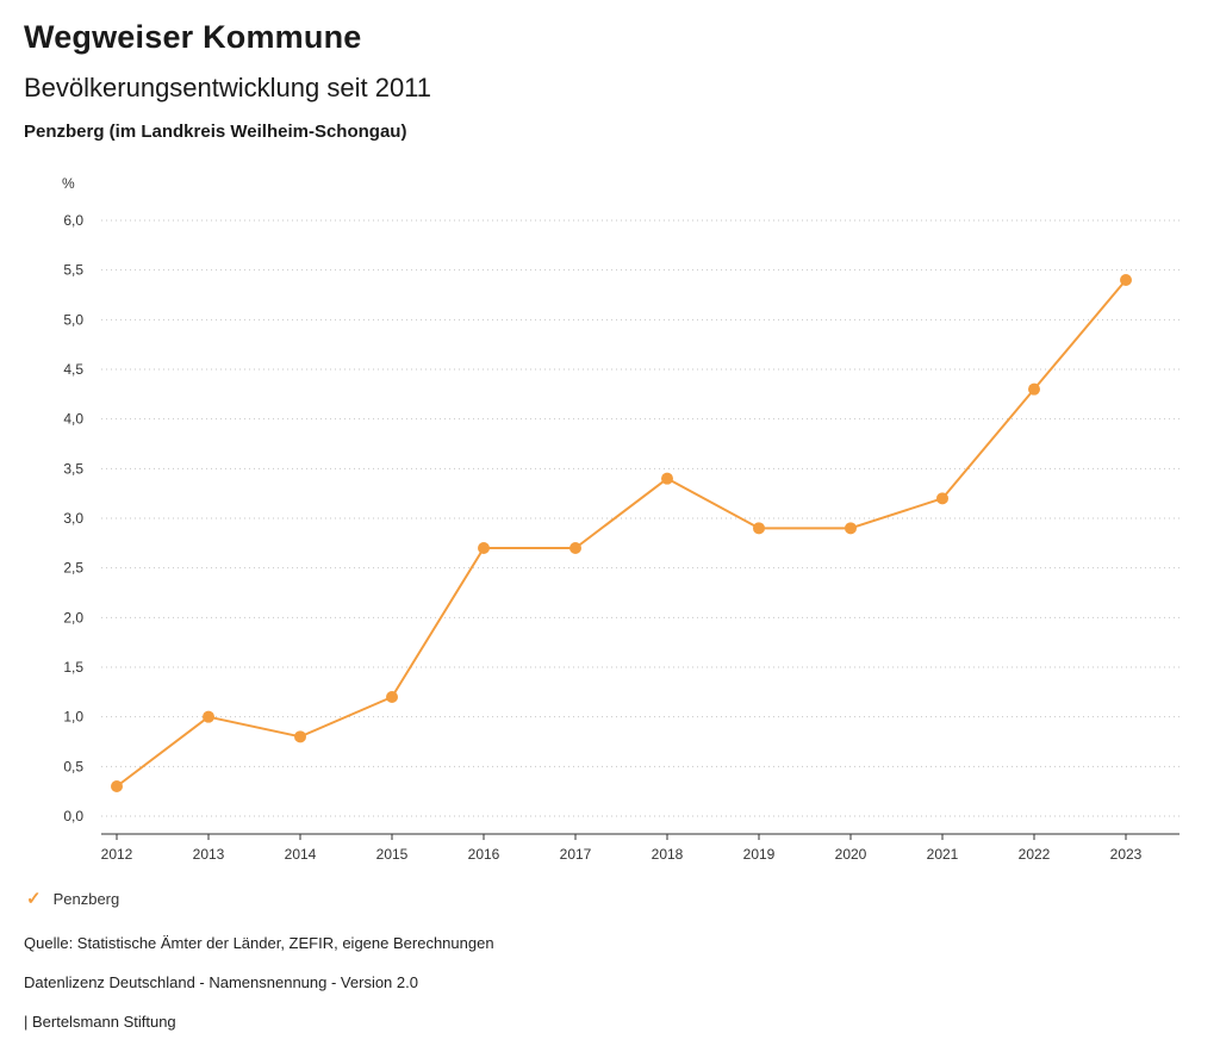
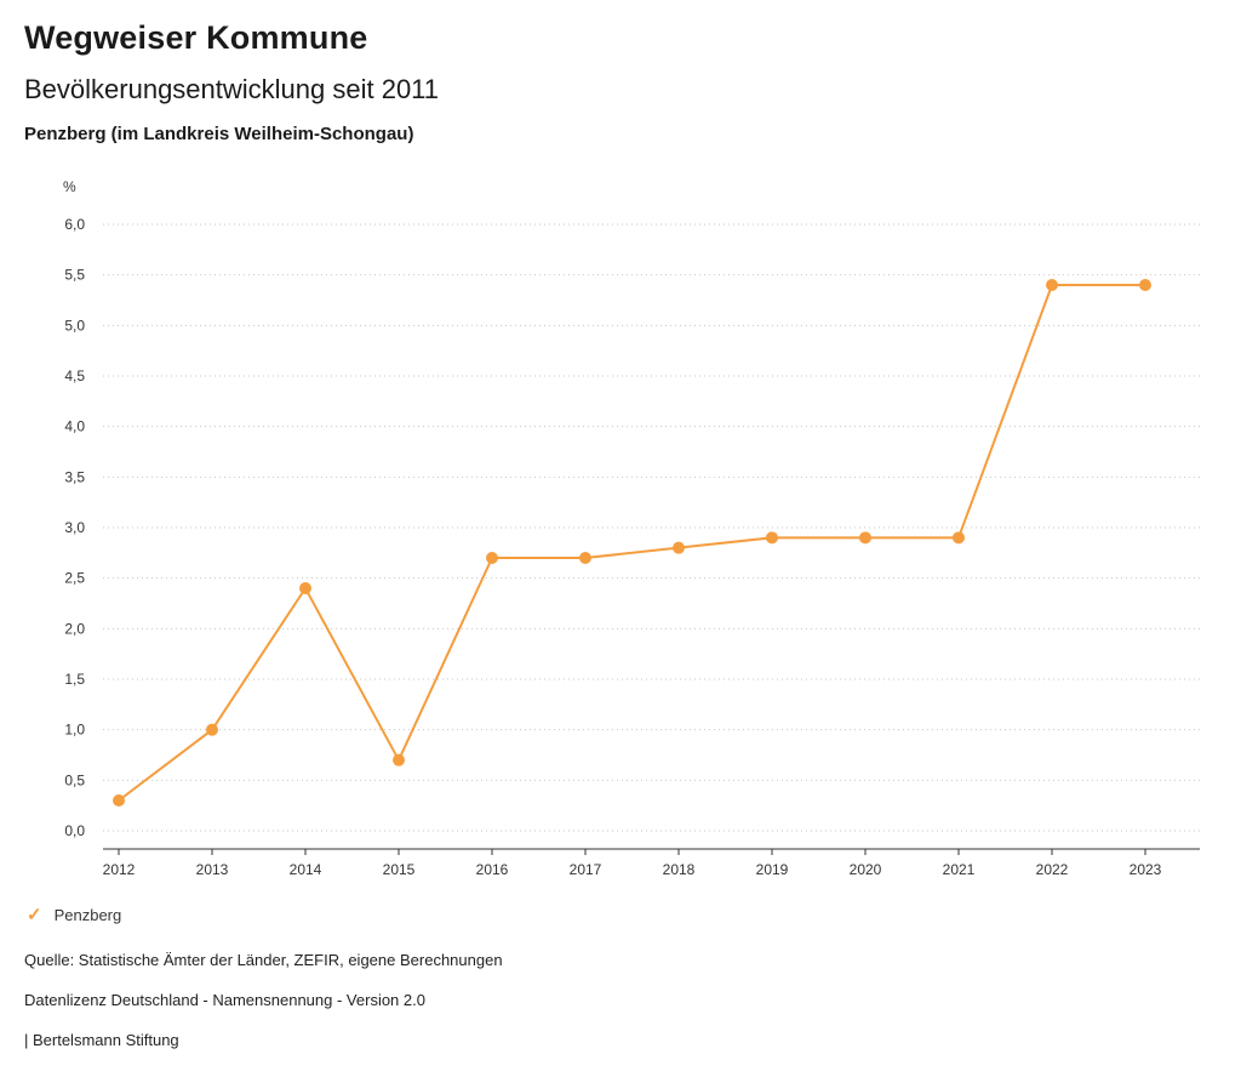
2014: 0,8 -> 2,4
2015: 1,2 -> 0,7
2018: 3,4 -> 2,8
2021: 3,2 -> 2,9
2022: 4,3 -> 5,4
